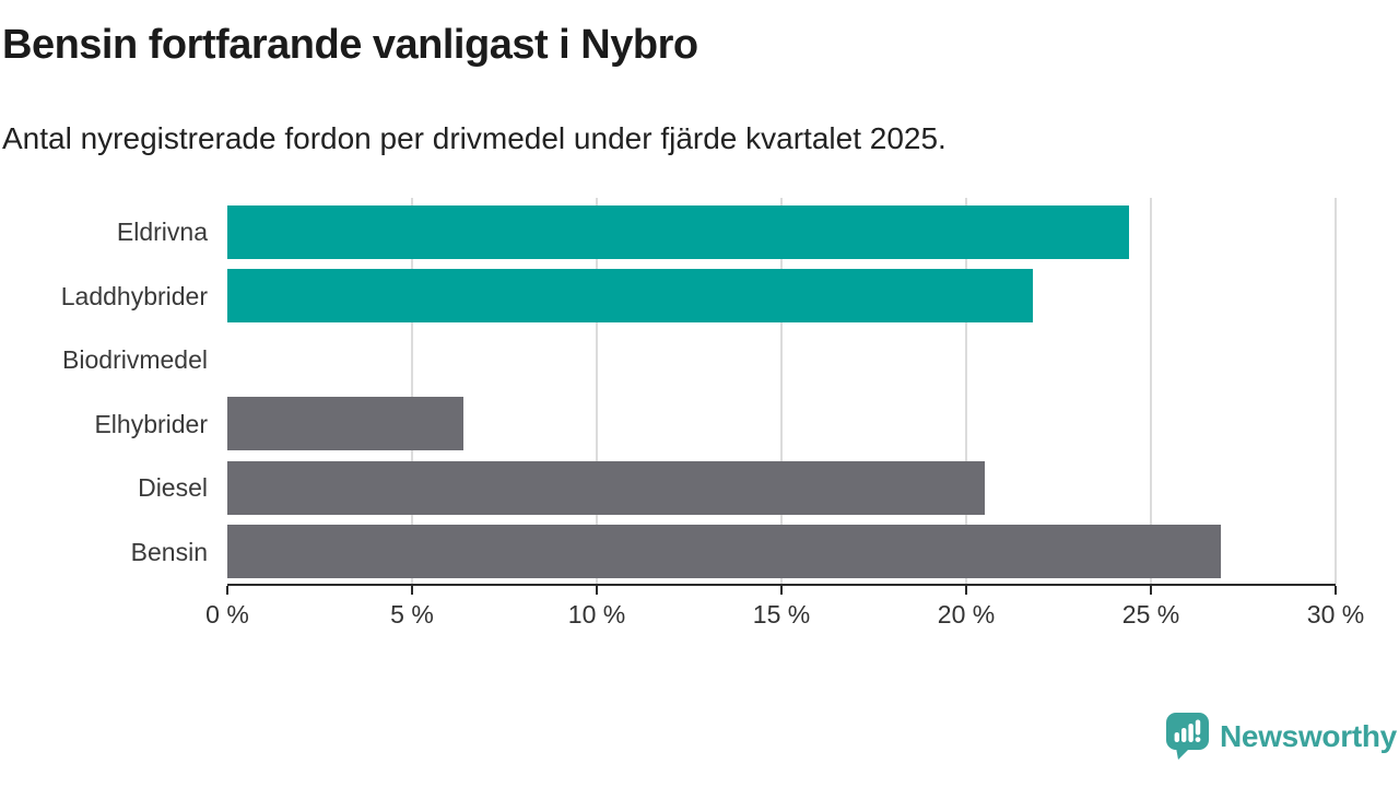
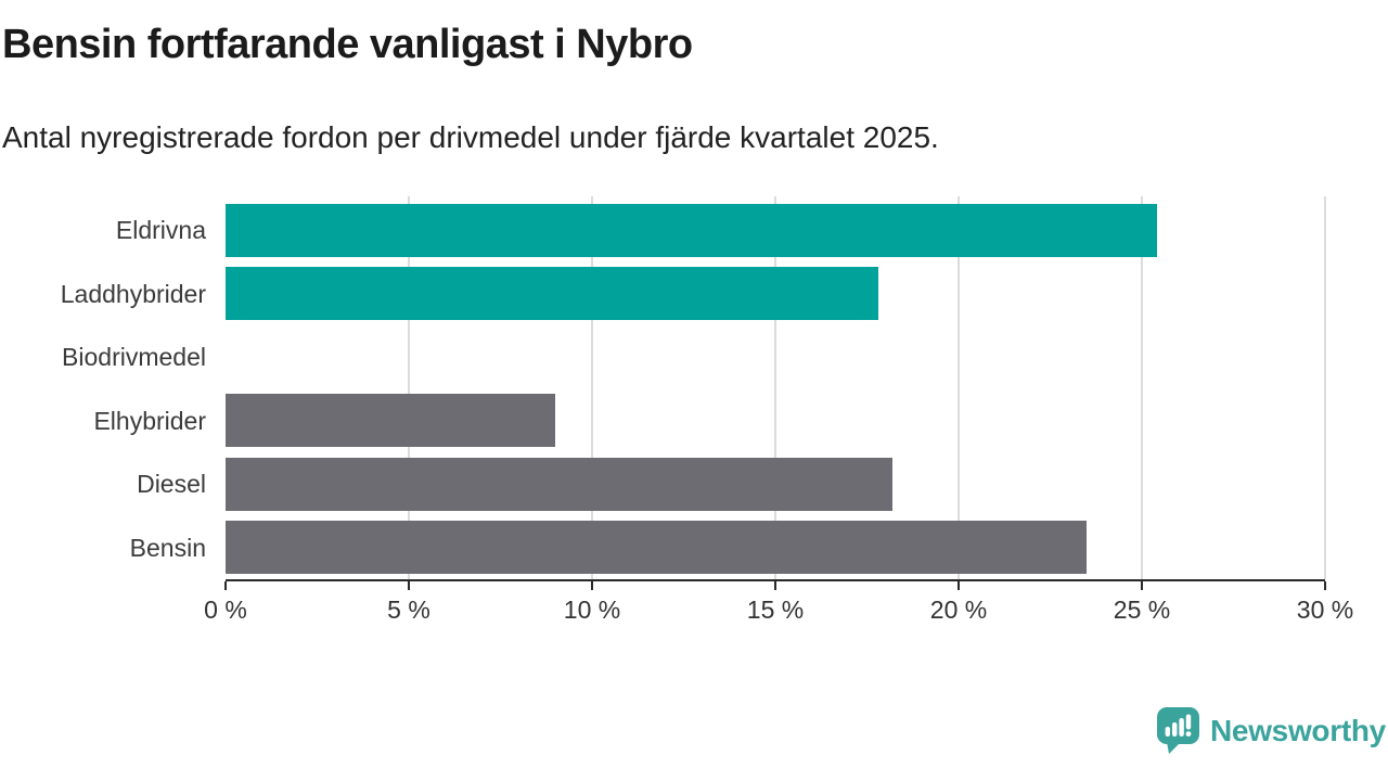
Eldrivna: 24.4% -> 25.4%
Laddhybrider: 21.8% -> 17.8%
Elhybrider: 6.4% -> 9.0%
Diesel: 20.5% -> 18.2%
Bensin: 26.9% -> 23.5%
